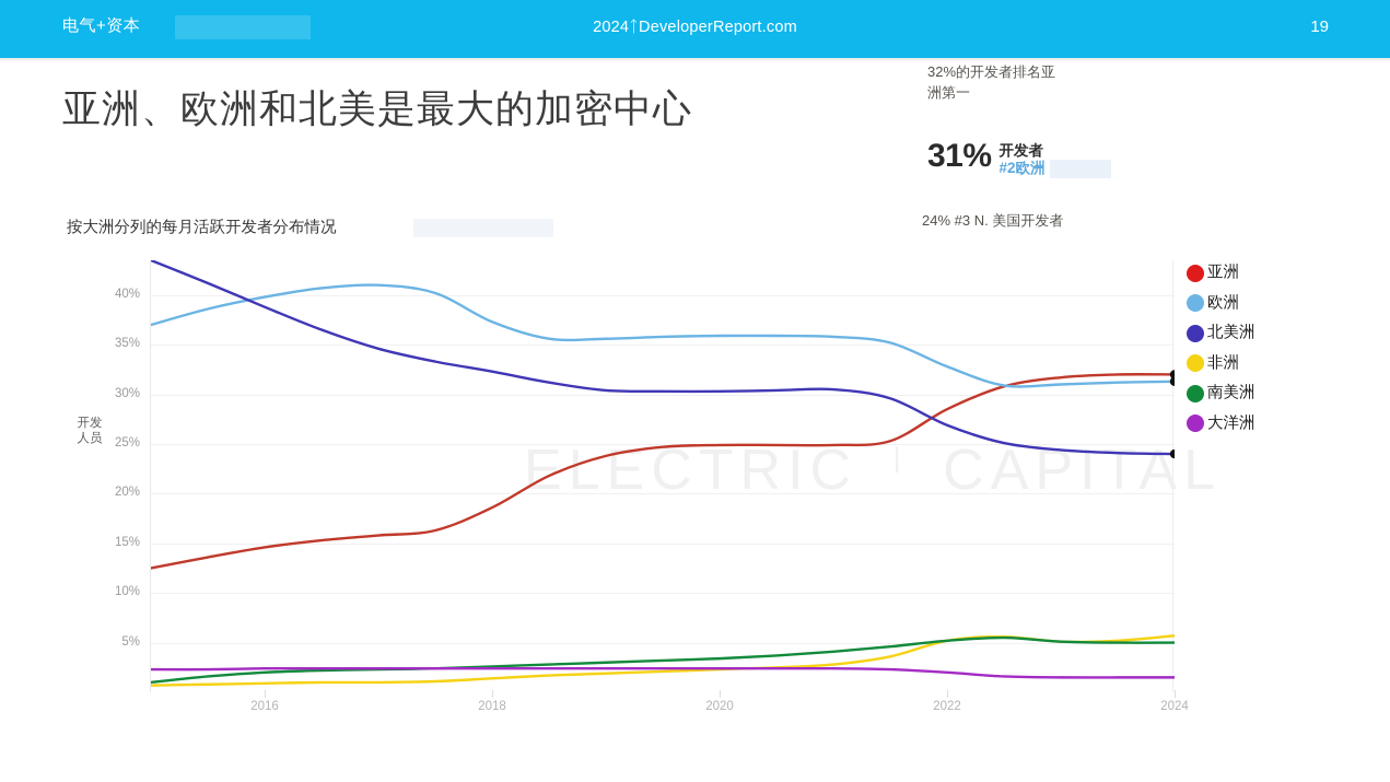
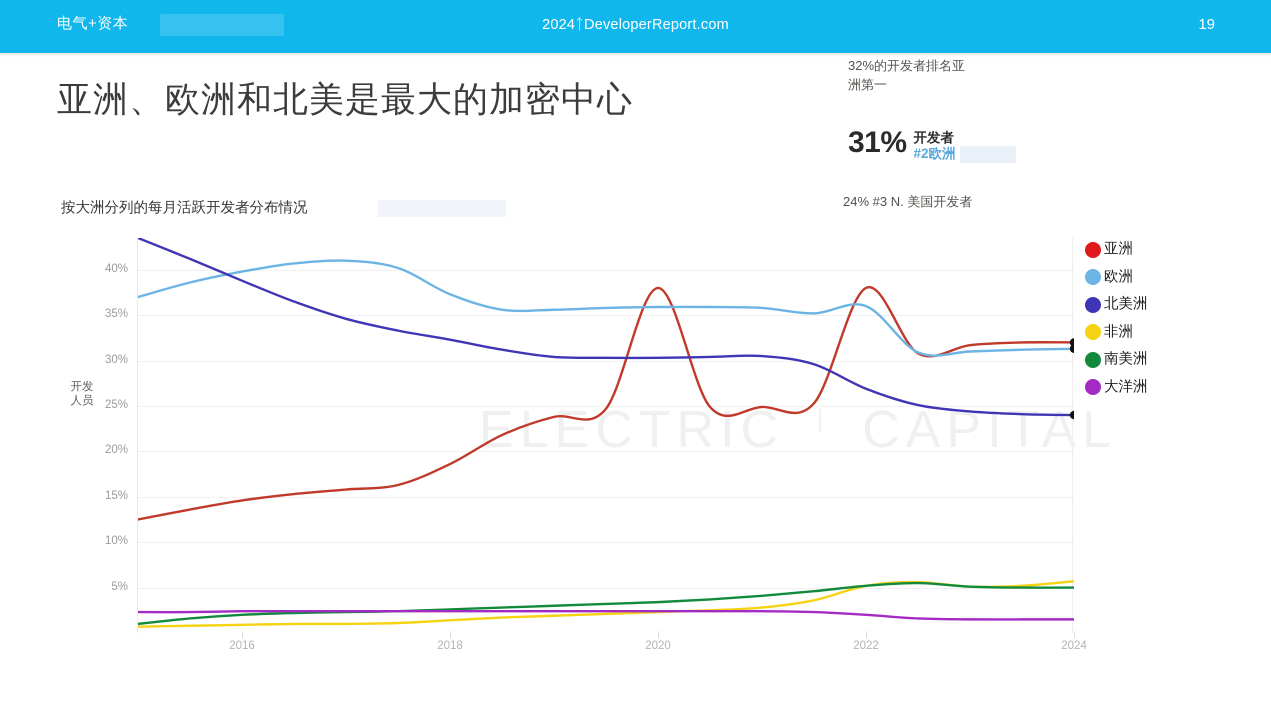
亚洲/2020: 25% -> 38%
亚洲/2022: 28% -> 38%
欧洲/2022: 33% -> 36%
